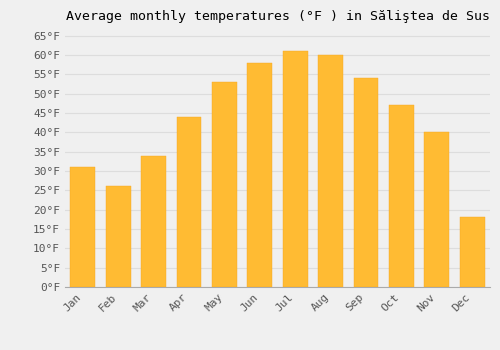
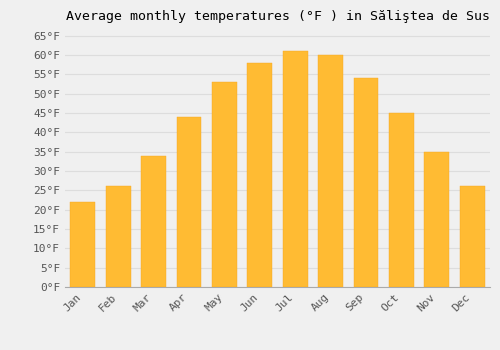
Jan: 31°F -> 22°F
Oct: 47°F -> 45°F
Nov: 40°F -> 35°F
Dec: 18°F -> 26°F
